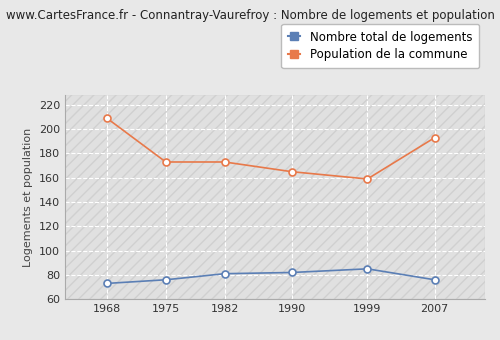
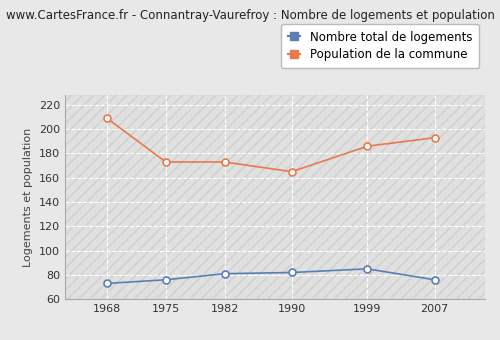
Population de la commune/1999: 159 -> 186
